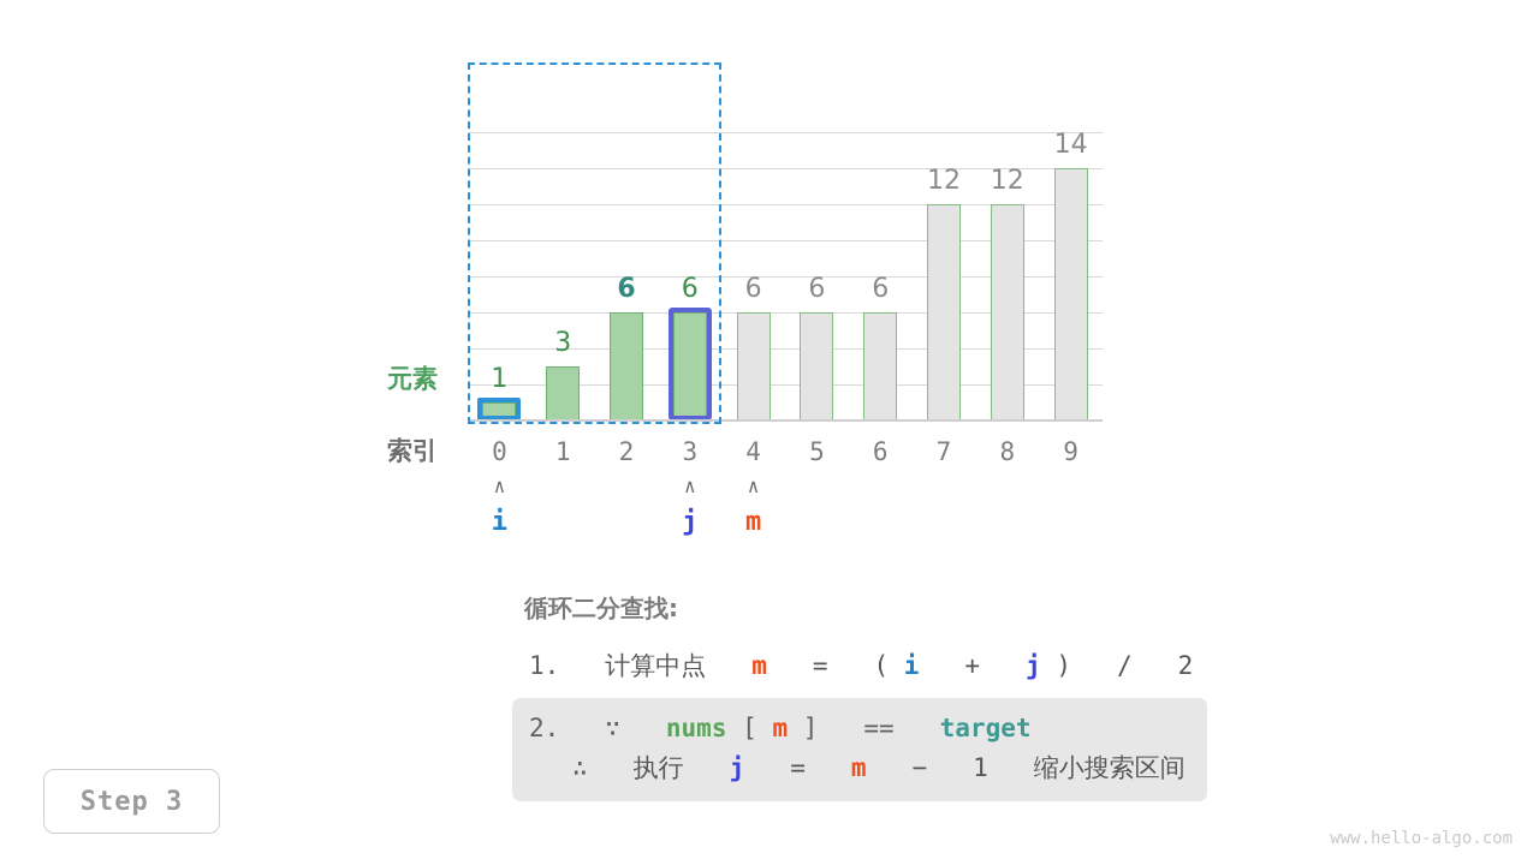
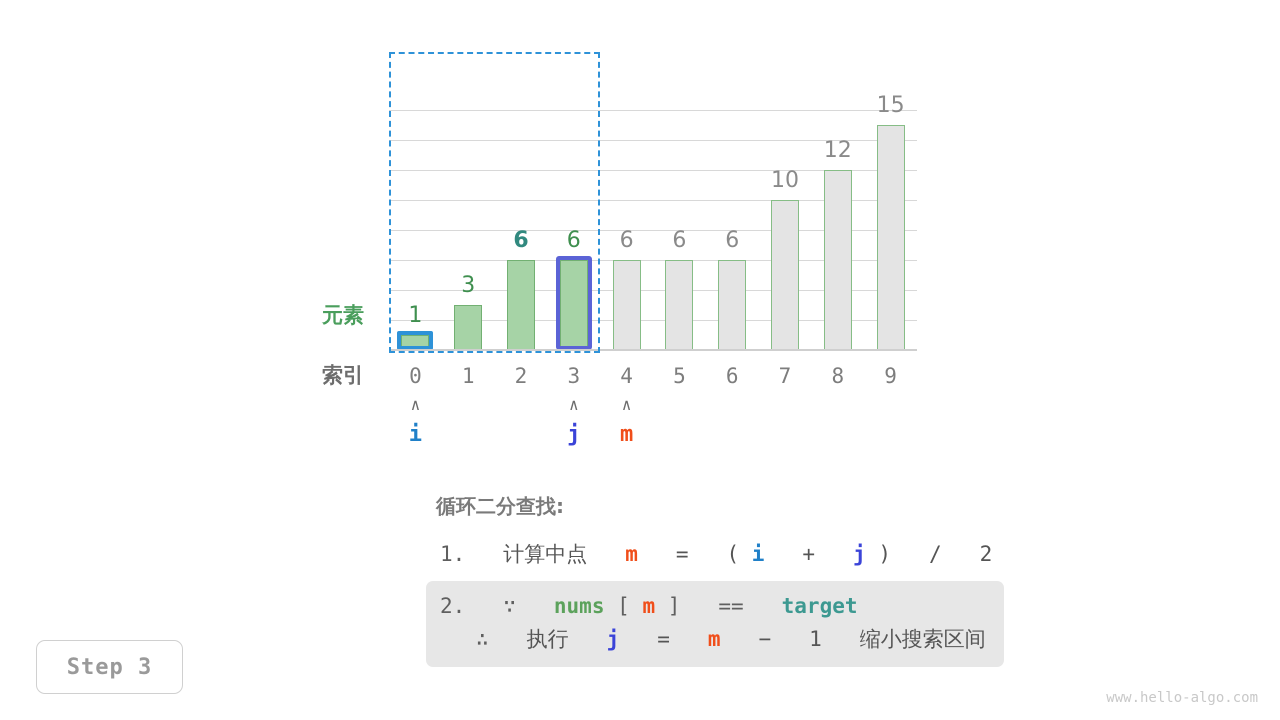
7: 12 -> 10
9: 14 -> 15
